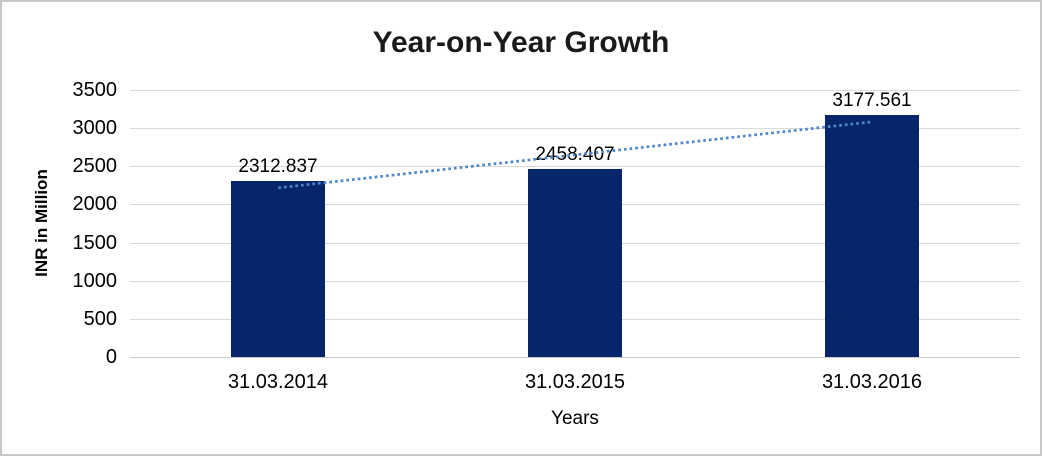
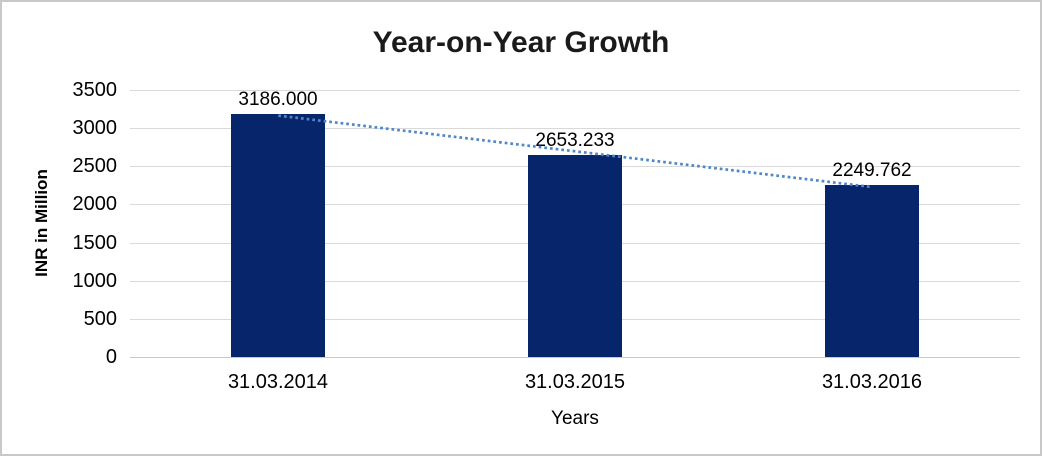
31.03.2014: 2312.837 -> 3186.000
31.03.2015: 2458.407 -> 2653.233
31.03.2016: 3177.561 -> 2249.762
